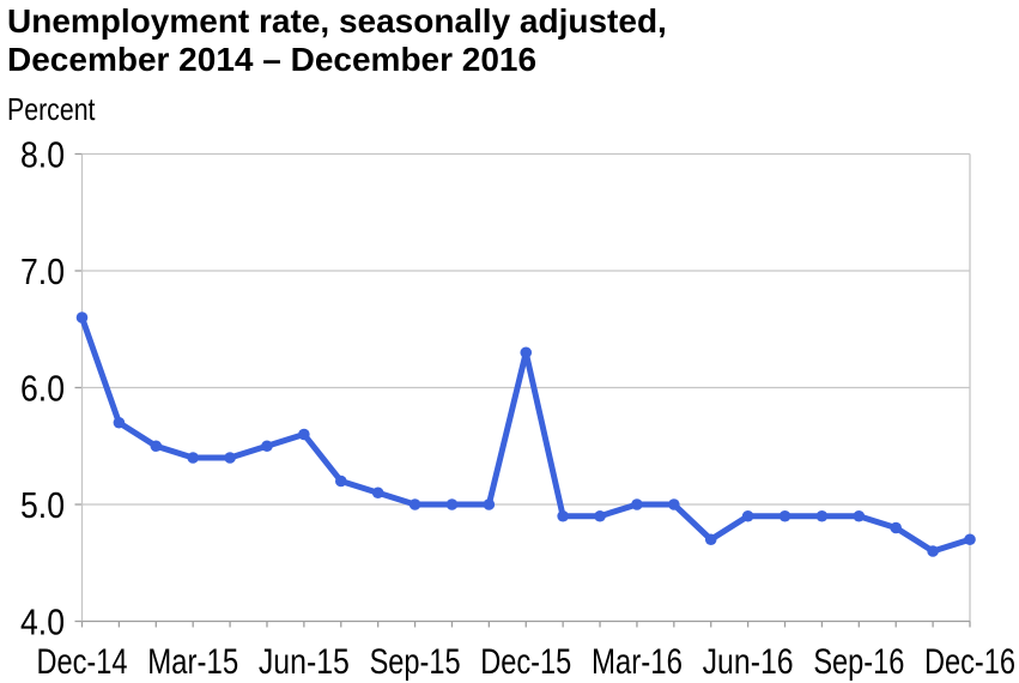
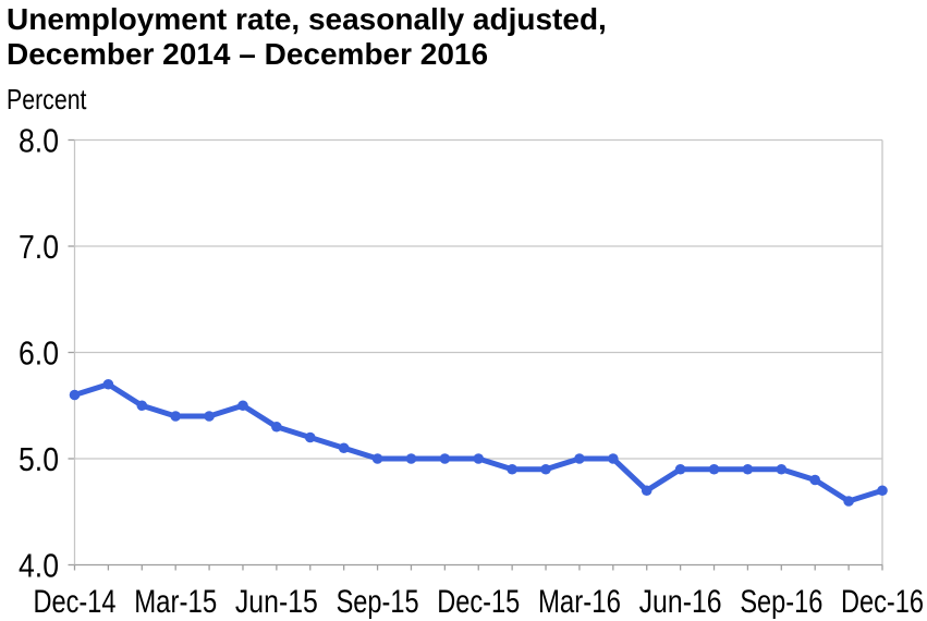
Dec-14: 6.6 -> 5.6
Jun-15: 5.6 -> 5.3
Dec-15: 6.3 -> 5.0
